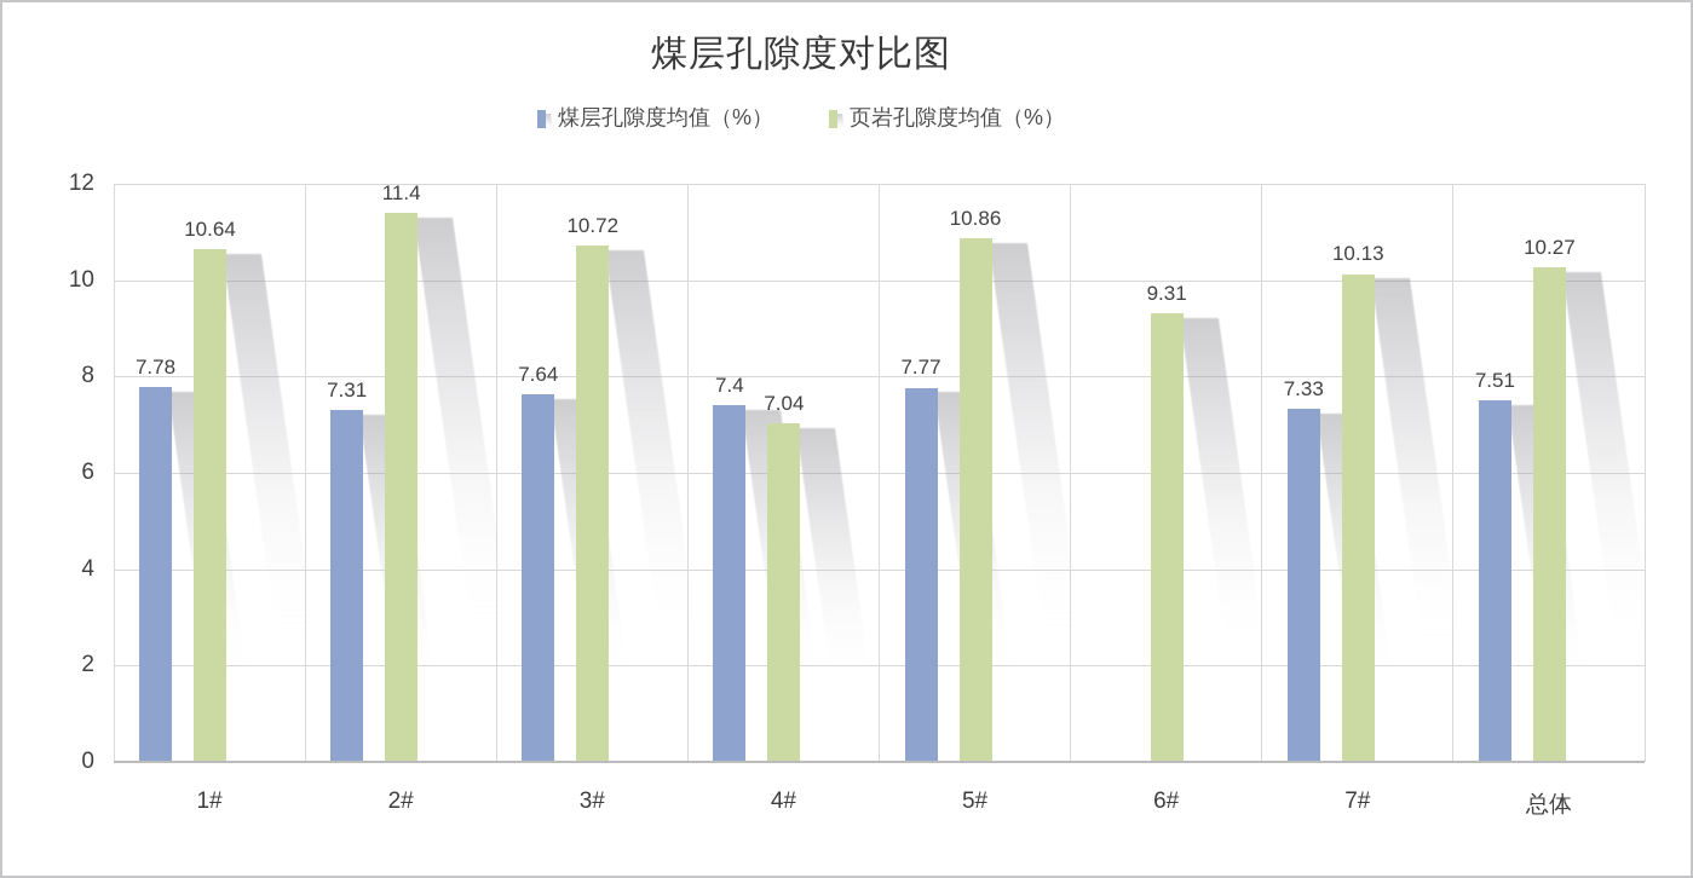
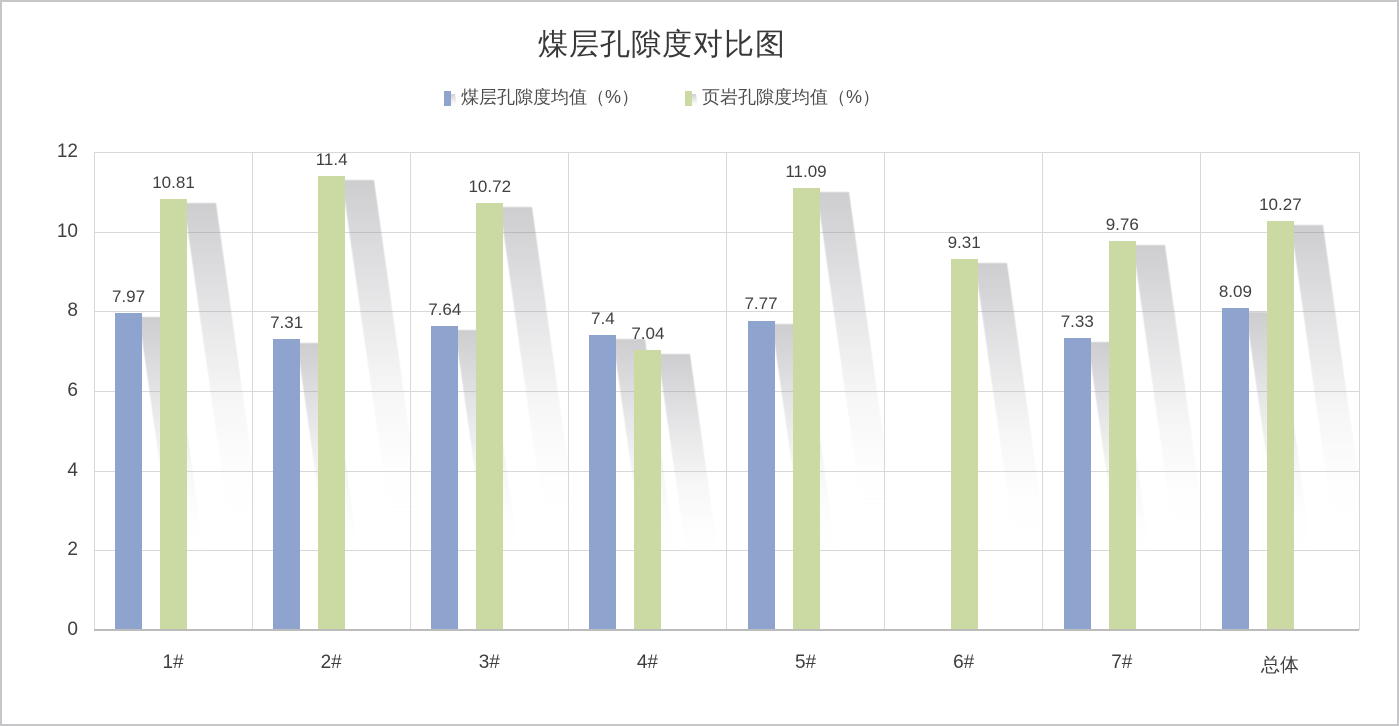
煤层孔隙度均值（%）/1#: 7.78 -> 7.97
页岩孔隙度均值（%）/1#: 10.64 -> 10.81
页岩孔隙度均值（%）/5#: 10.86 -> 11.09
页岩孔隙度均值（%）/7#: 10.13 -> 9.76
煤层孔隙度均值（%）/总体: 7.51 -> 8.09
